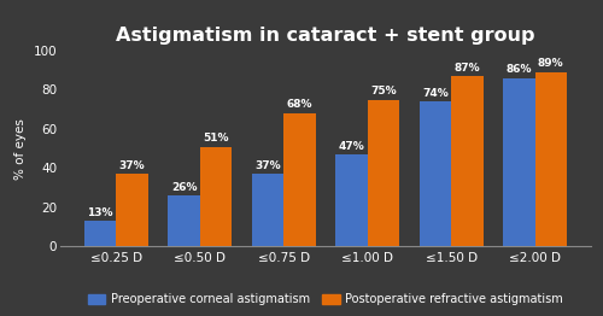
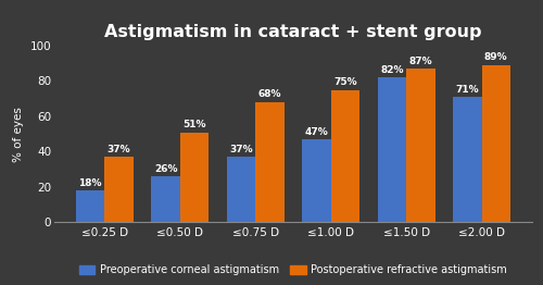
Preoperative corneal astigmatism/≤0.25 D: 13% -> 18%
Preoperative corneal astigmatism/≤1.50 D: 74% -> 82%
Preoperative corneal astigmatism/≤2.00 D: 86% -> 71%
